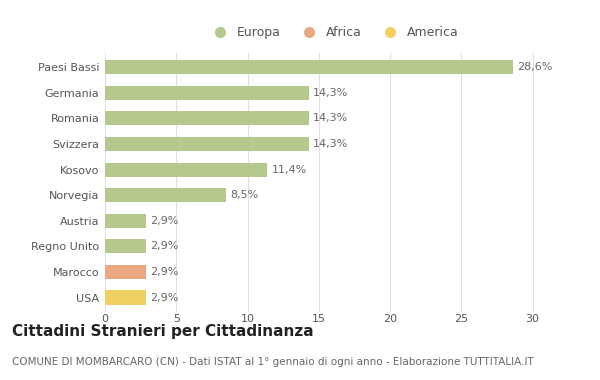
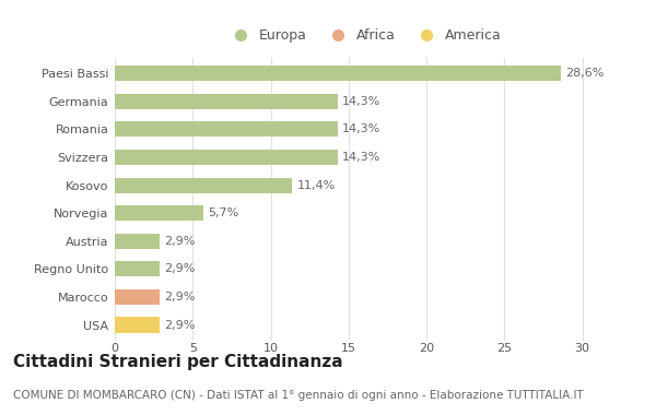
Norvegia: 8,5% -> 5,7%
